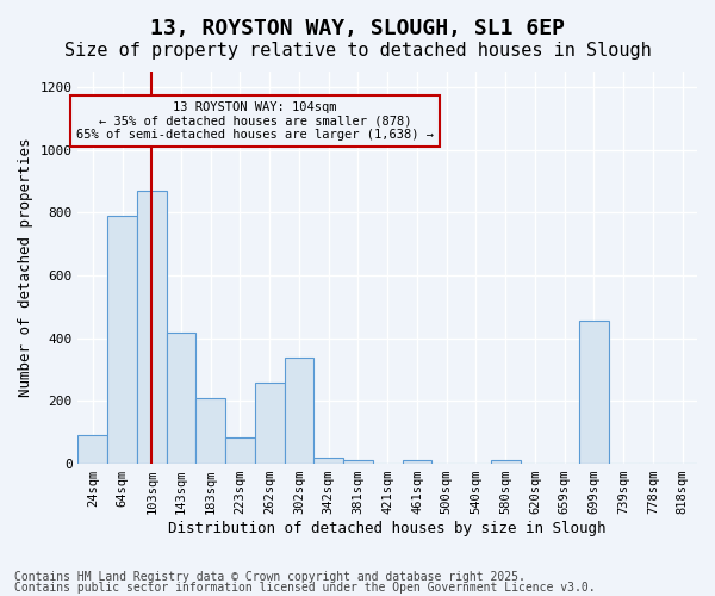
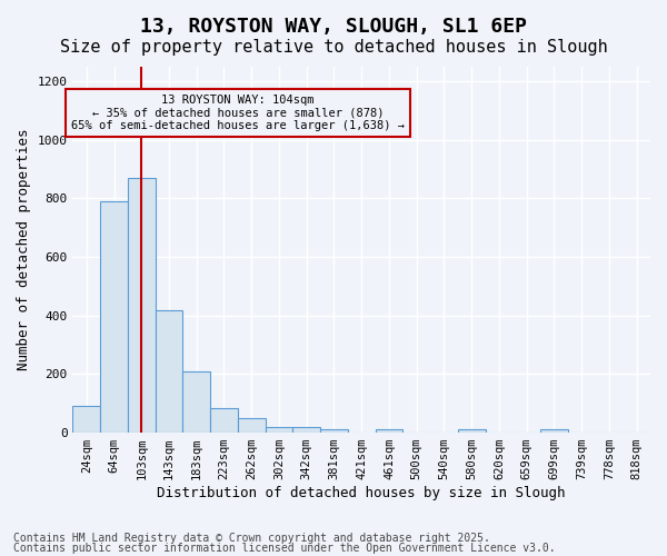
262sqm: 260 -> 50
302sqm: 340 -> 20
699sqm: 455 -> 12
